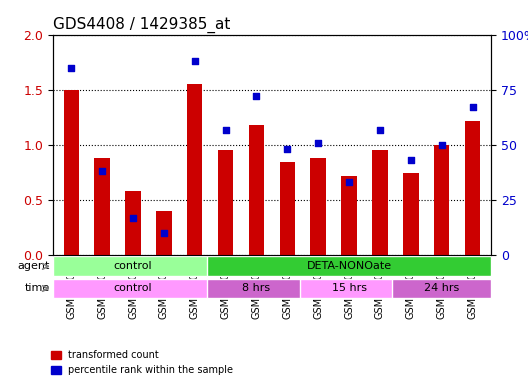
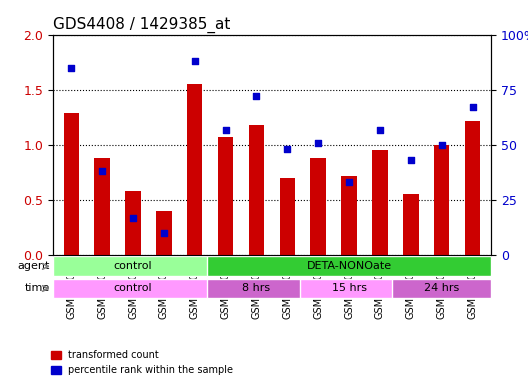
transformed count/GSM549080: 1.50 -> 1.29
transformed count/GSM549085: 0.95 -> 1.07
transformed count/GSM549087: 0.85 -> 0.70
transformed count/GSM549091: 0.75 -> 0.56
